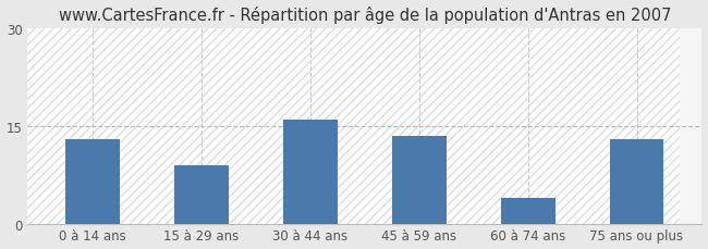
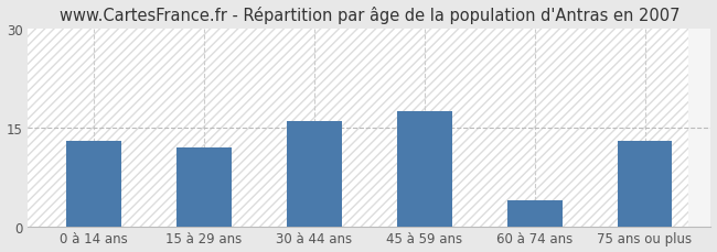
15 à 29 ans: 9.0 -> 12.0
45 à 59 ans: 13.4 -> 17.5
